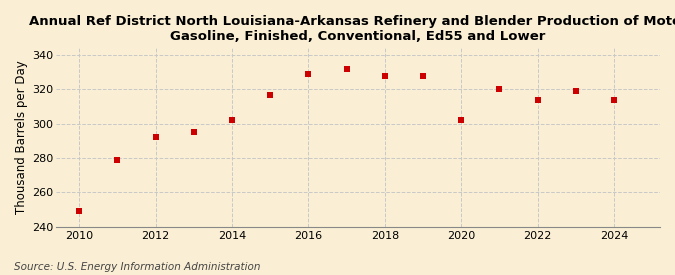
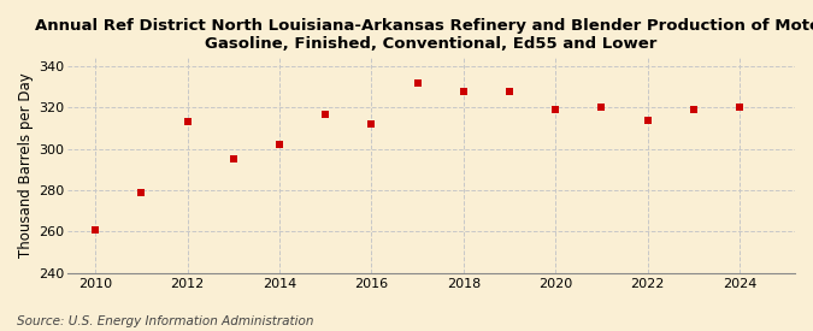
2010: 249 -> 261
2012: 292 -> 313
2016: 329 -> 312
2020: 302 -> 319
2024: 314 -> 320
